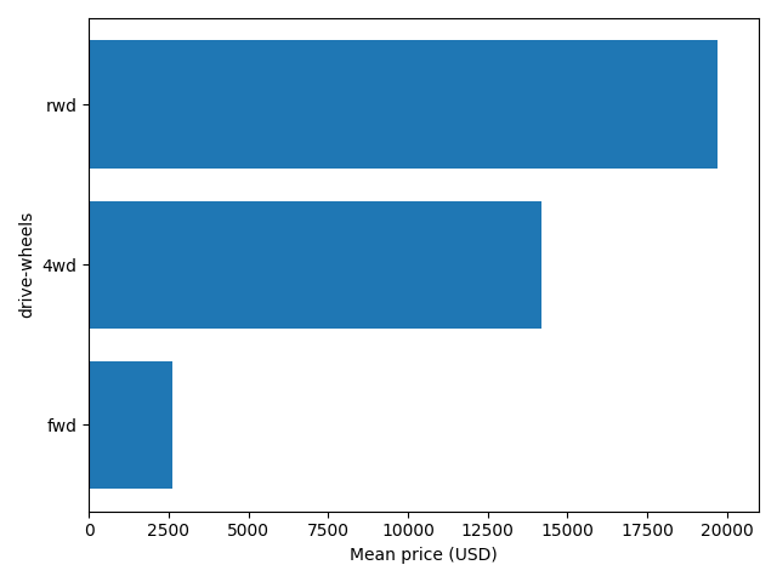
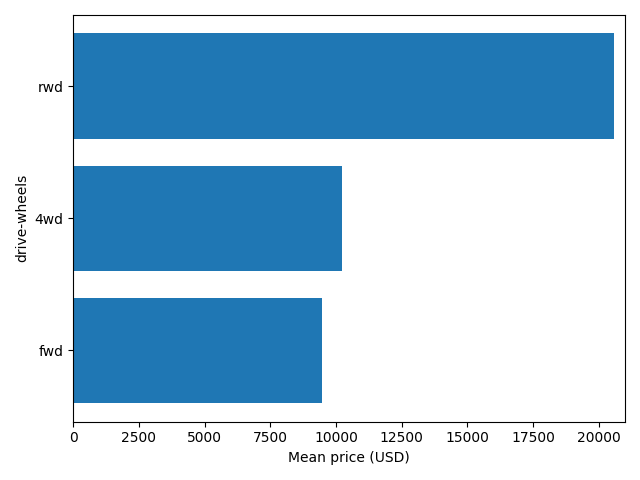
rwd: 19700 -> 20580
4wd: 14200 -> 10240
fwd: 2600 -> 9480
